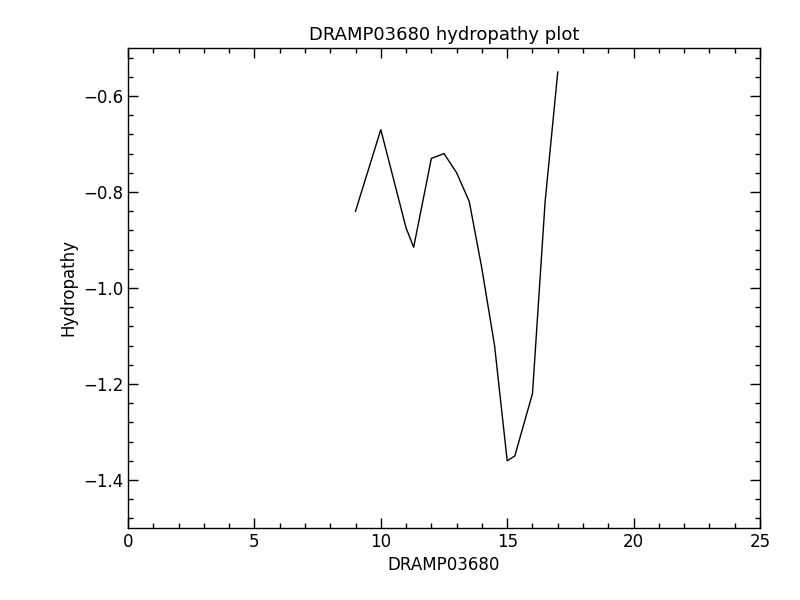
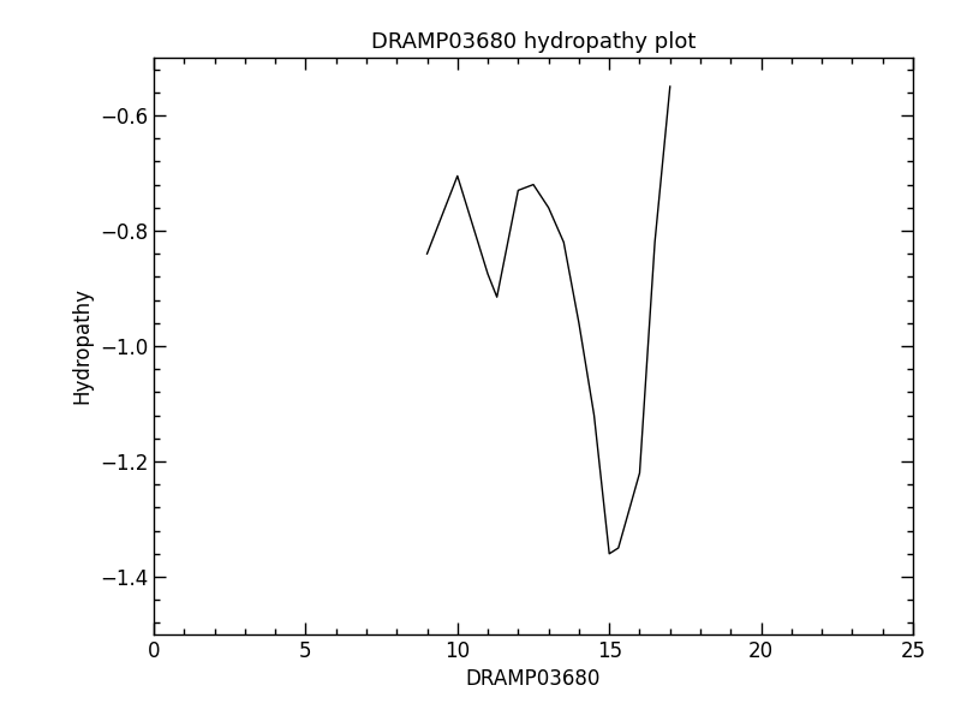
10: -0.670 -> -0.705
